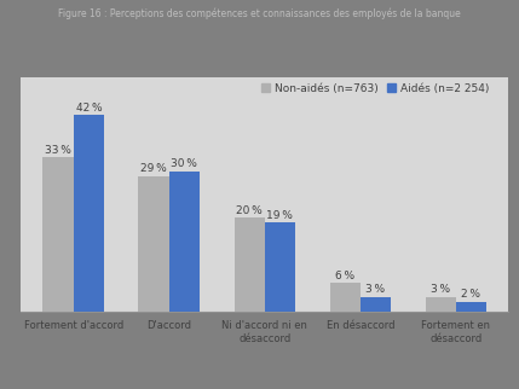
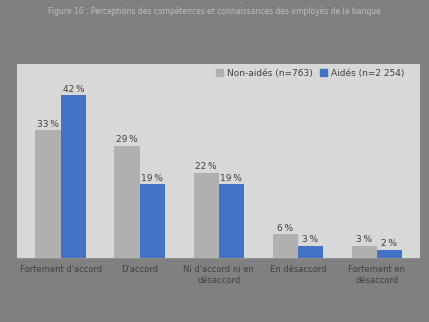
Aidés (n=2 254)/D'accord: 30 -> 19
Non-aidés (n=763)/Ni d'accord ni en désaccord: 20 -> 22
